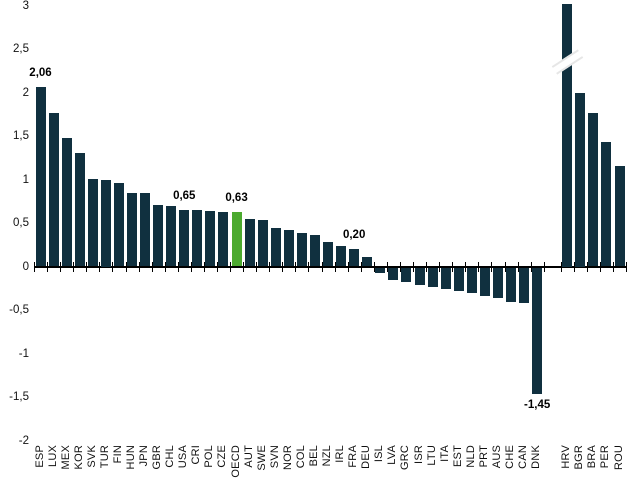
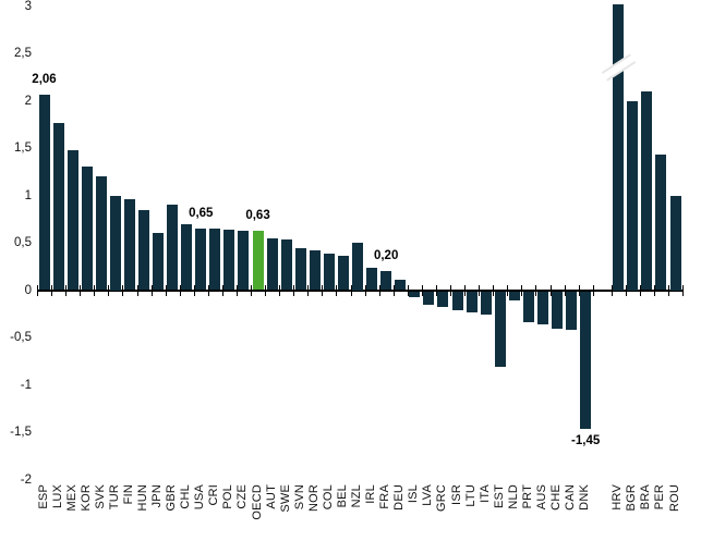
SVK: 1.0 -> 1.2
JPN: 0.8 -> 0.6
GBR: 0.7 -> 0.9
NZL: 0.3 -> 0.5
EST: -0.3 -> -0.8
NLD: -0.3 -> -0.1
BRA: 1.8 -> 2.1
ROU: 1.2 -> 1.0
